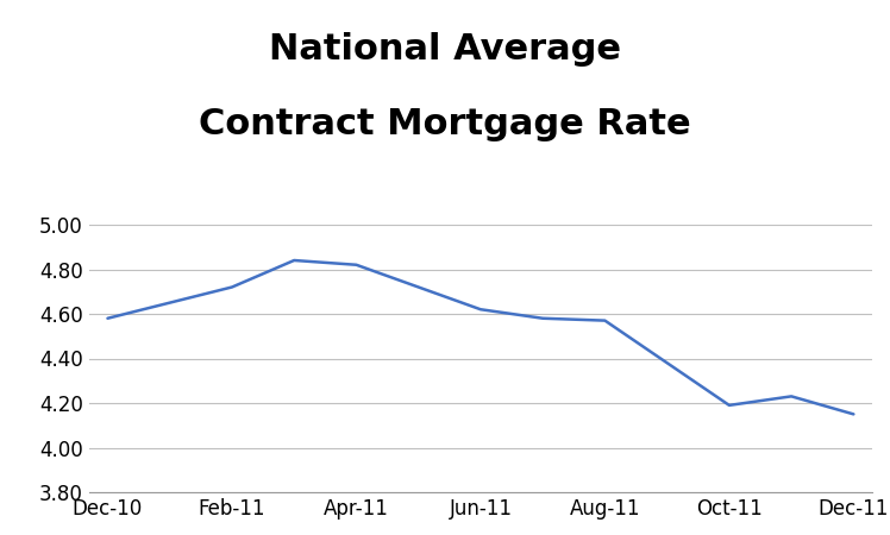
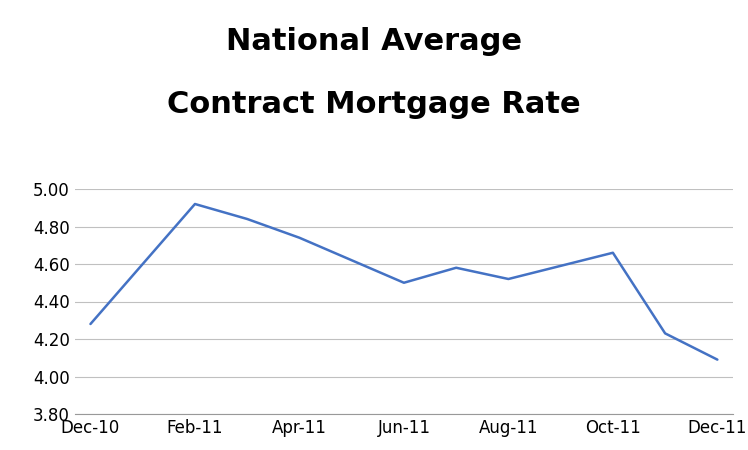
Dec-10: 4.58 -> 4.28
Feb-11: 4.72 -> 4.92
Apr-11: 4.82 -> 4.74
Jun-11: 4.62 -> 4.50
Aug-11: 4.57 -> 4.52
Oct-11: 4.19 -> 4.66
Dec-11: 4.15 -> 4.09
